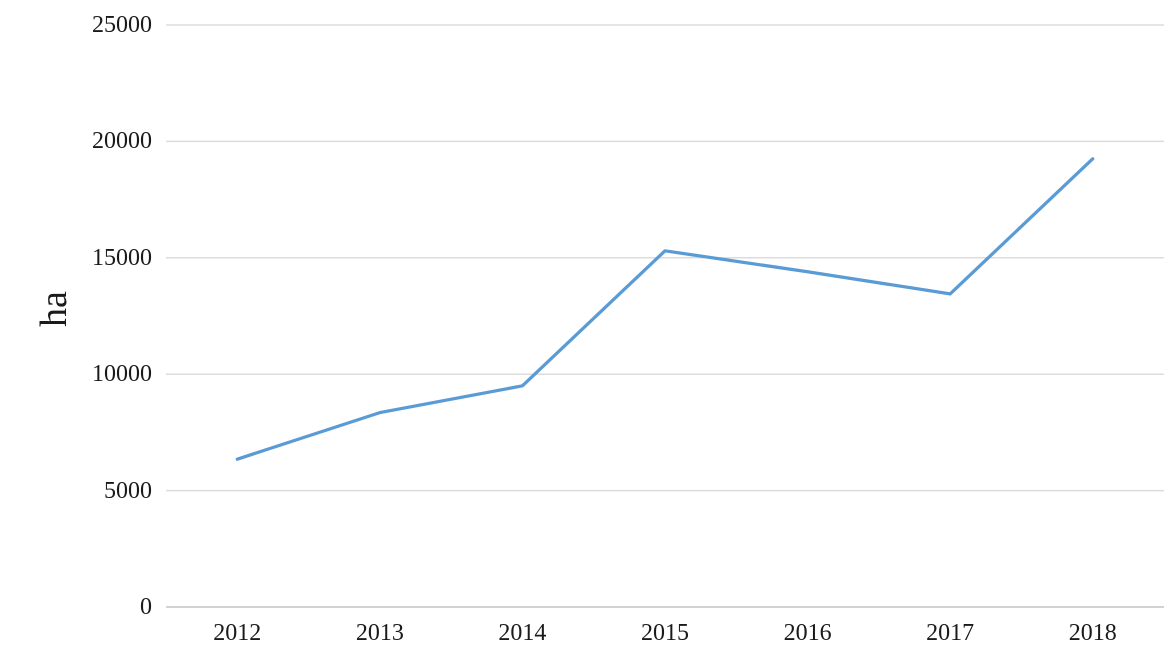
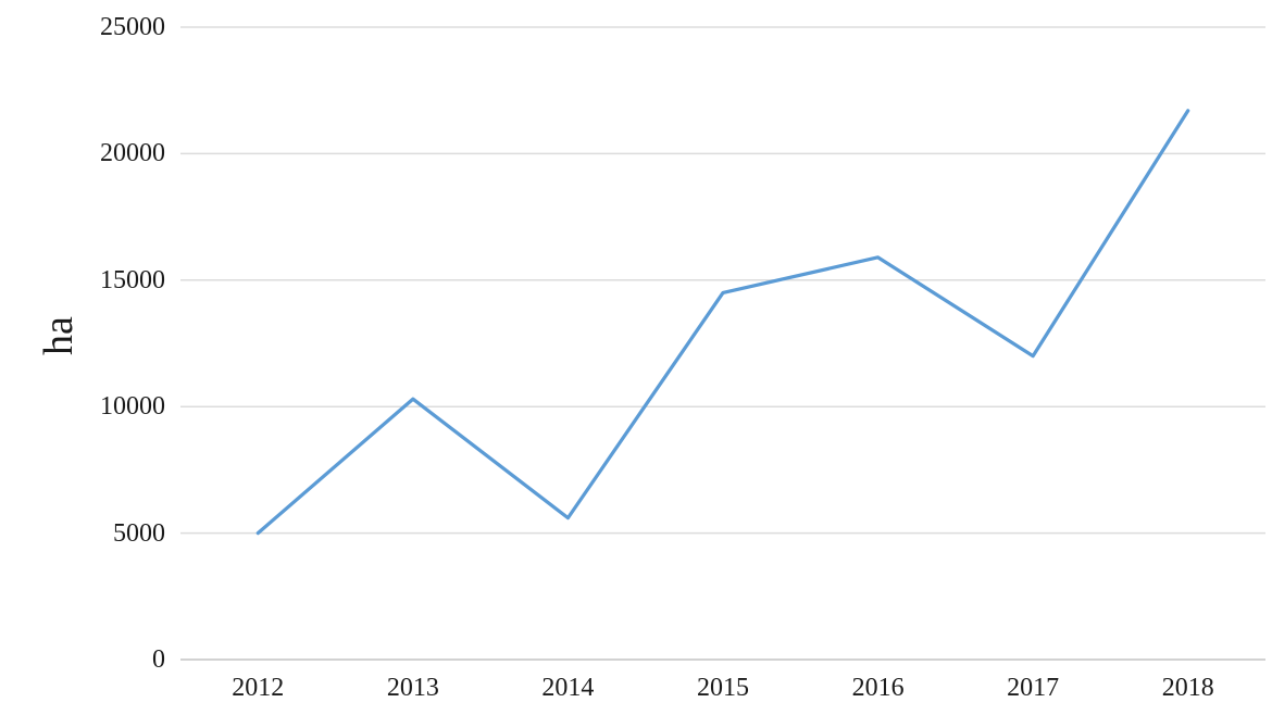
2012: 6400 -> 5000
2013: 8400 -> 10300
2014: 9500 -> 5600
2015: 15300 -> 14500
2016: 14400 -> 15900
2017: 13400 -> 12000
2018: 19200 -> 21700
